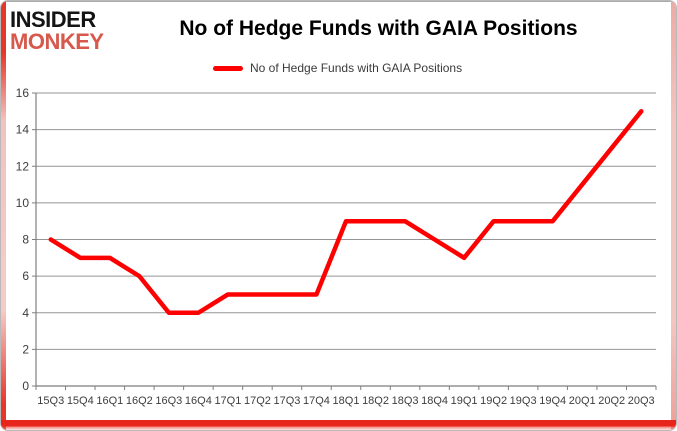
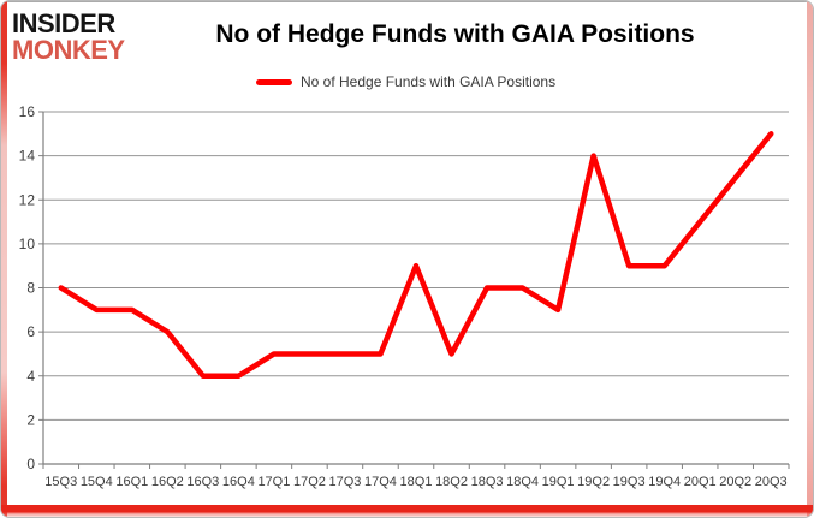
18Q2: 9 -> 5
18Q3: 9 -> 8
19Q2: 9 -> 14
